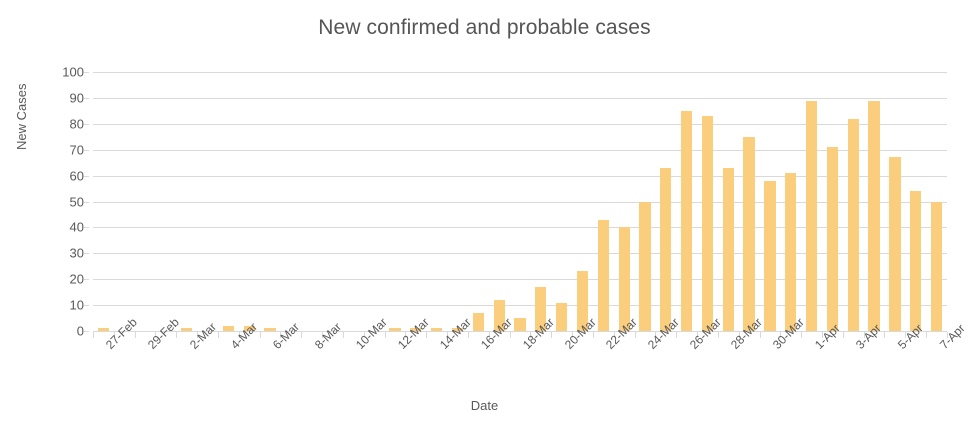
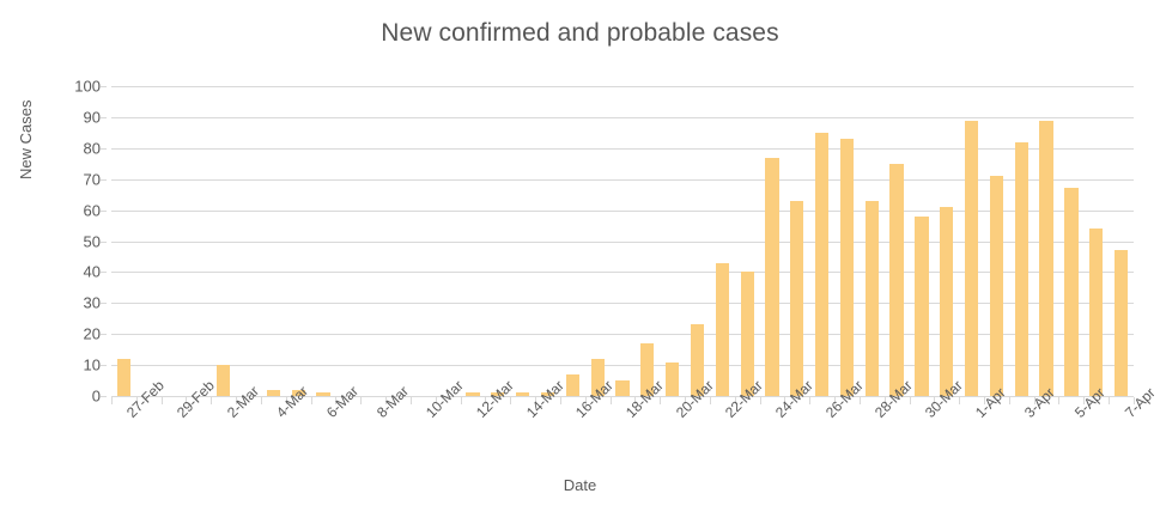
27-Feb: 1 -> 12
2-Mar: 1 -> 10
24-Mar: 50 -> 77
7-Apr: 50 -> 47
